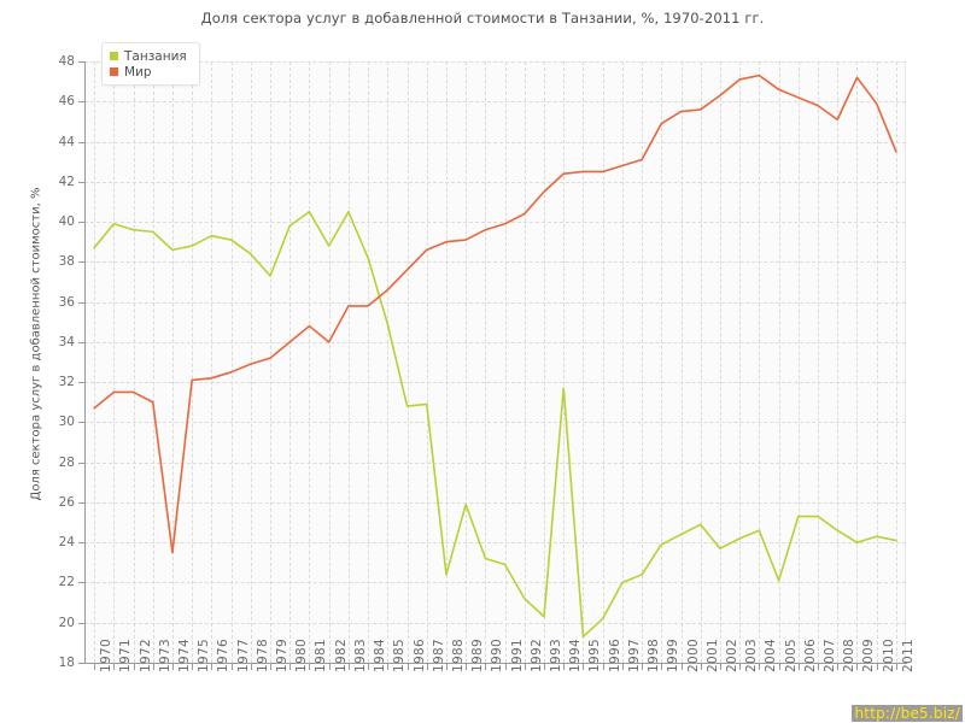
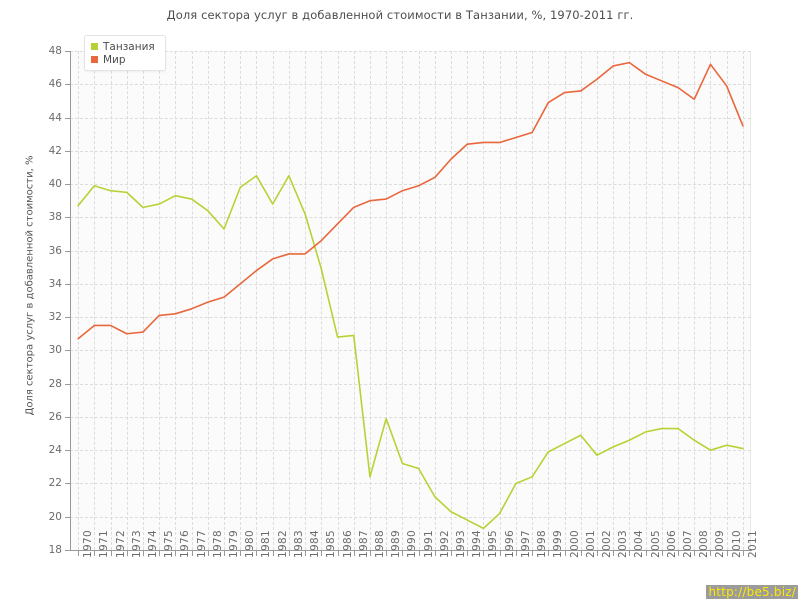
Мир/1974: 23.5 -> 31.1
Мир/1982: 34.0 -> 35.5
Танзания/1994: 31.7 -> 19.8
Танзания/2005: 22.1 -> 25.1
